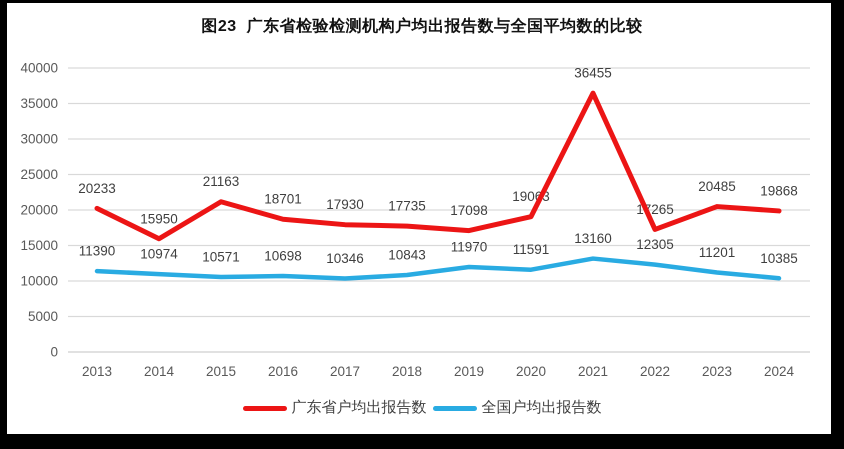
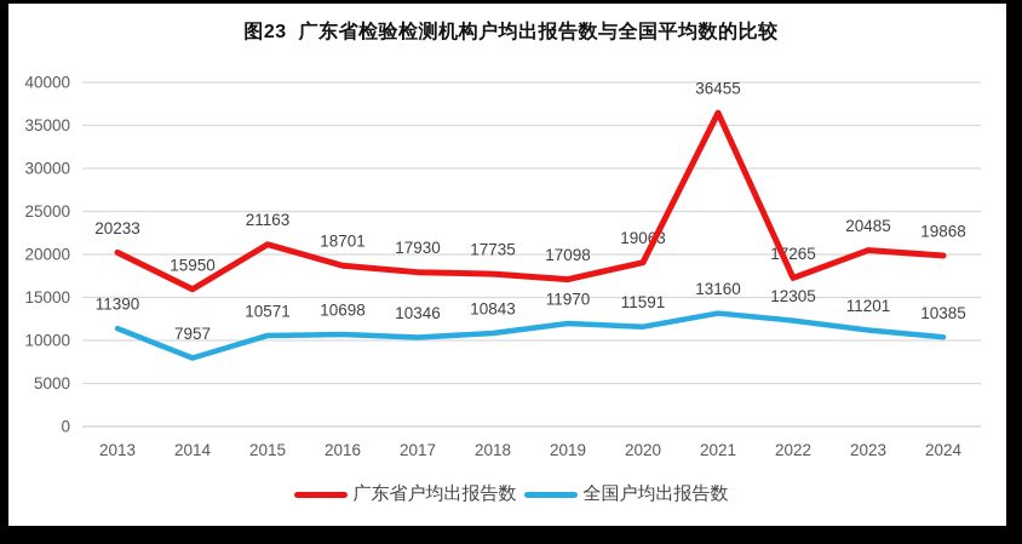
全国户均出报告数/2014: 10974 -> 7957
